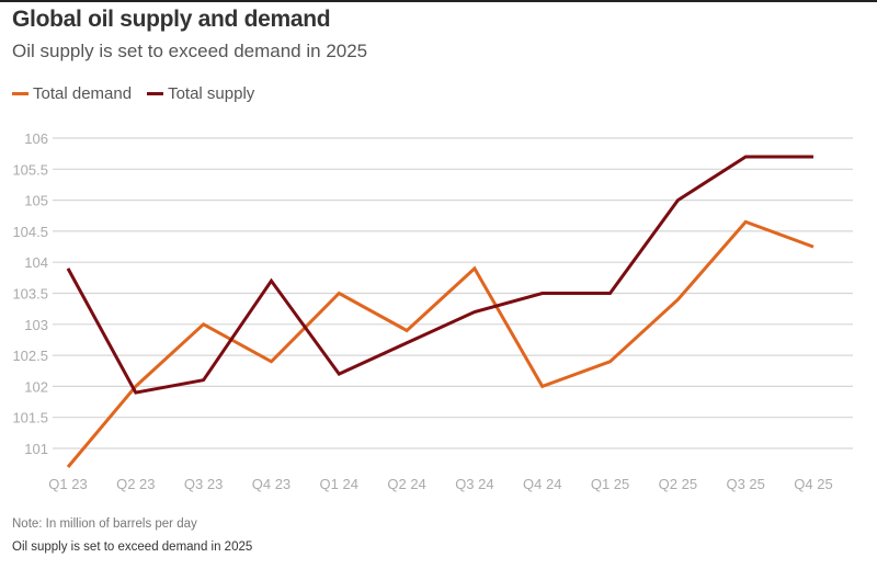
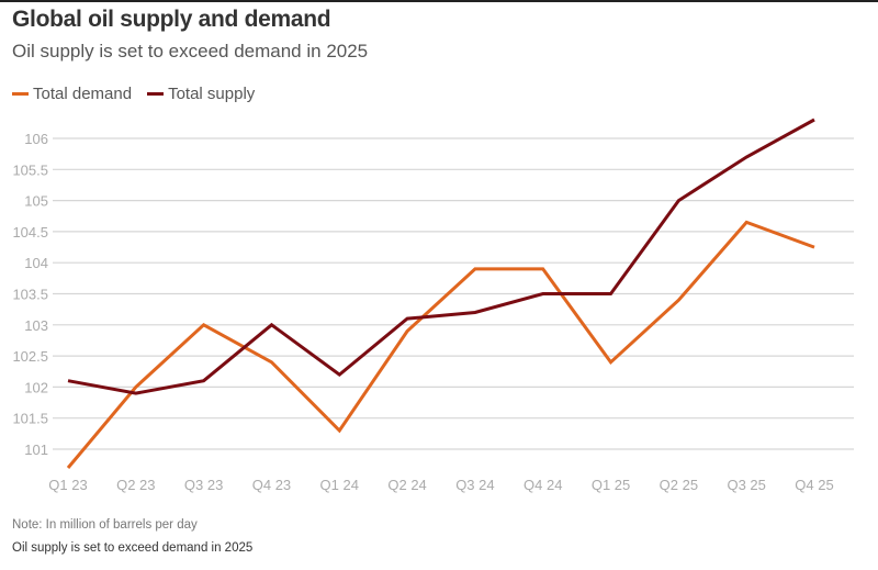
Total supply/Q1 23: 103.9 -> 102.1
Total supply/Q4 23: 103.7 -> 103.0
Total demand/Q1 24: 103.5 -> 101.3
Total supply/Q2 24: 102.7 -> 103.1
Total demand/Q4 24: 102.0 -> 103.9
Total supply/Q4 25: 105.7 -> 106.3
